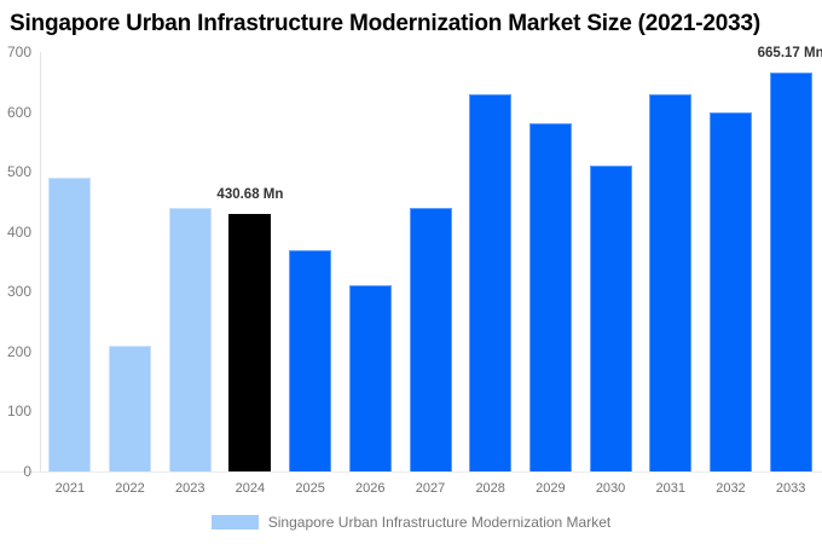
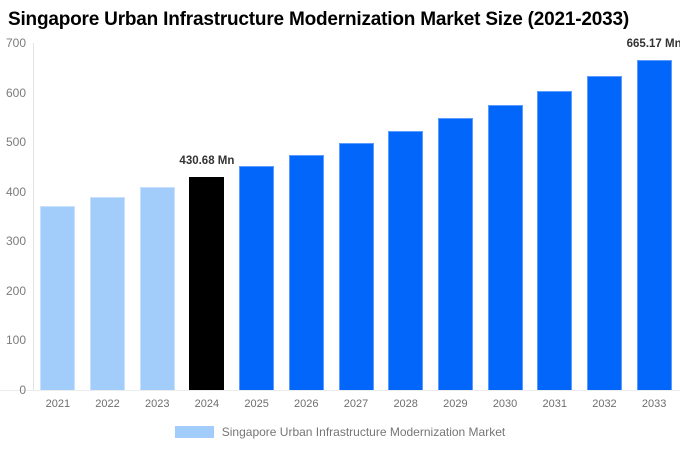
2021: 490 -> 370
2022: 210 -> 390
2023: 440 -> 410
2025: 370 -> 450
2026: 310 -> 470
2027: 440 -> 500
2028: 630 -> 520
2029: 580 -> 550
2030: 510 -> 580
2031: 630 -> 600
2032: 600 -> 630
